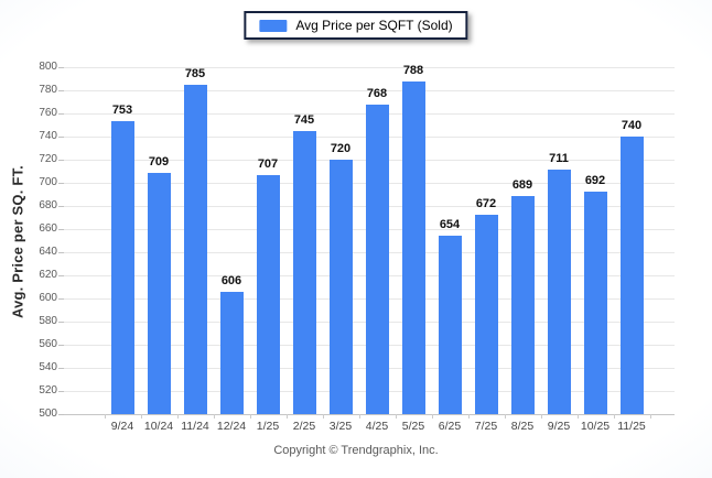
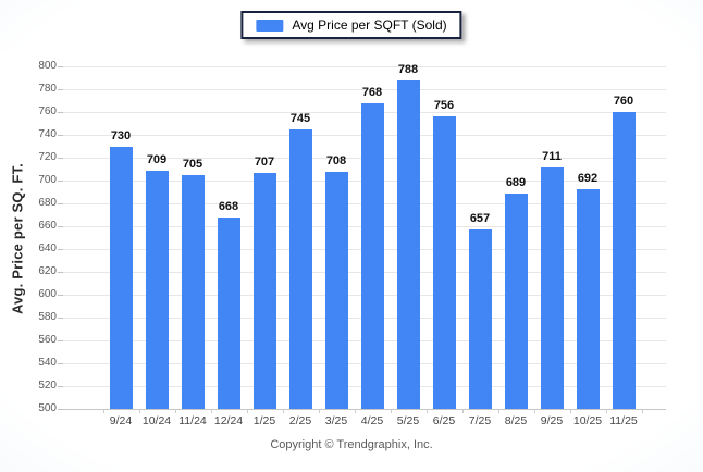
9/24: 753 -> 730
11/24: 785 -> 705
12/24: 606 -> 668
3/25: 720 -> 708
6/25: 654 -> 756
7/25: 672 -> 657
11/25: 740 -> 760
